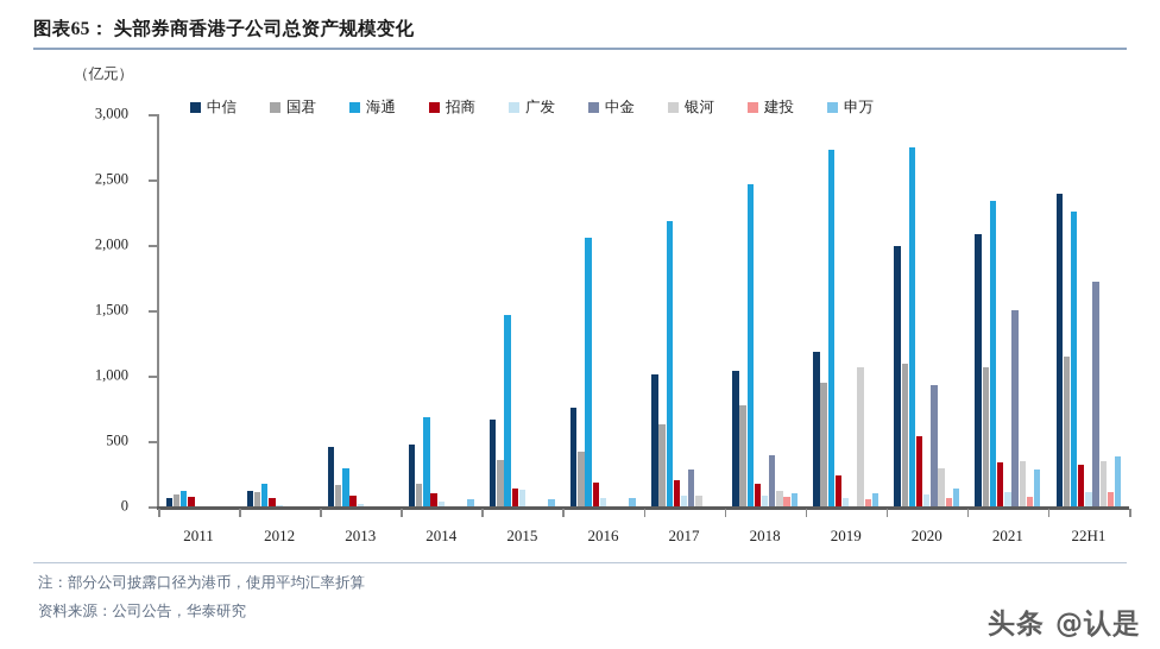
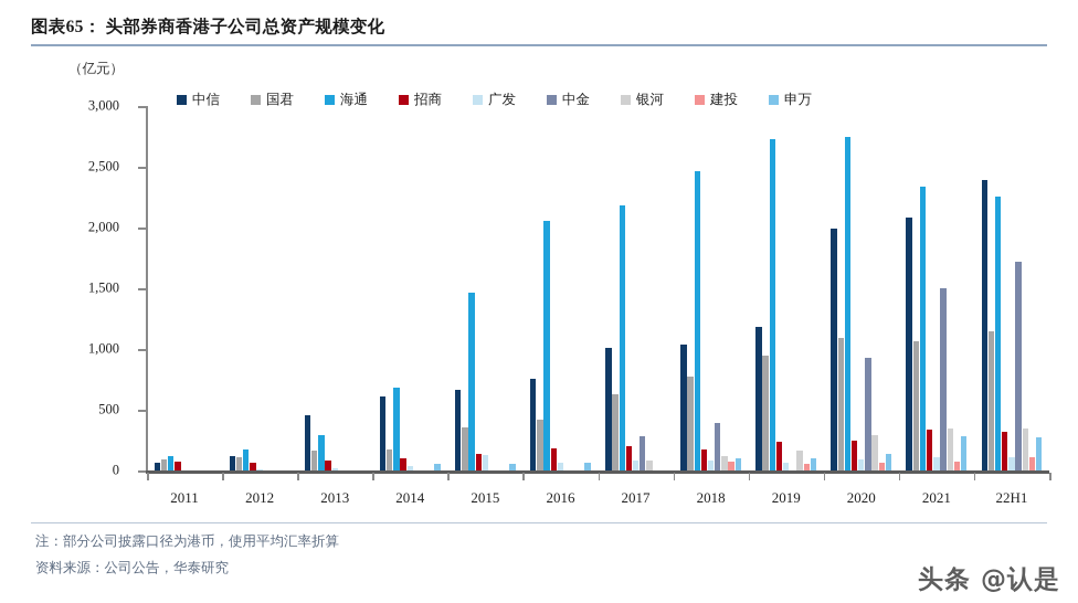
中信/2014: 470 -> 610
银河/2019: 1060 -> 160
招商/2020: 540 -> 250
申万/22H1: 380 -> 270
